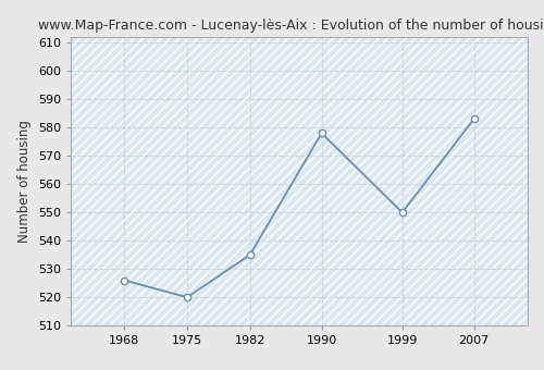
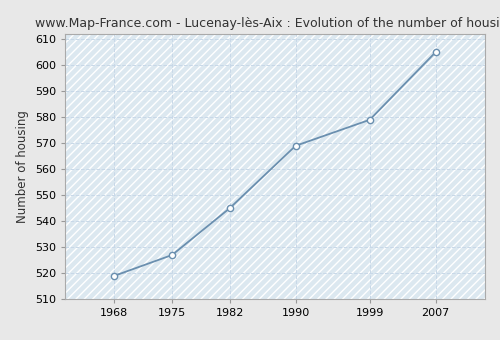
1968: 526 -> 519
1975: 520 -> 527
1982: 535 -> 545
1990: 578 -> 569
1999: 550 -> 579
2007: 583 -> 605
